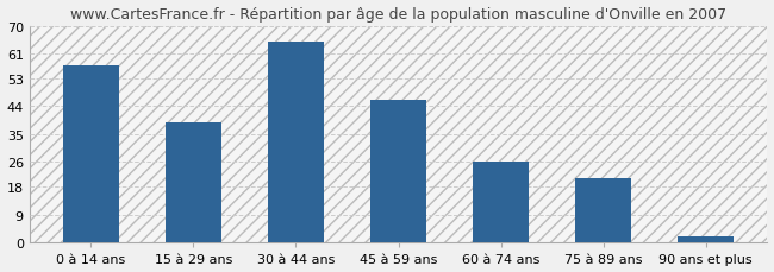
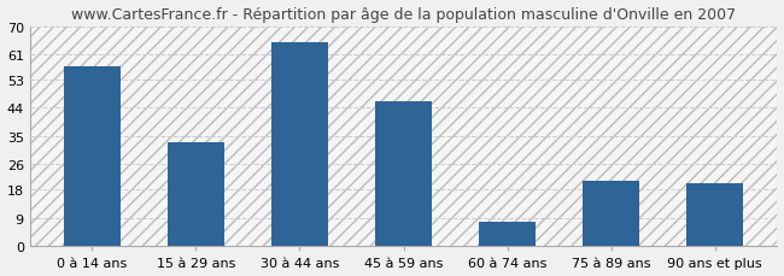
15 à 29 ans: 39 -> 33
60 à 74 ans: 26 -> 8
90 ans et plus: 2 -> 20
